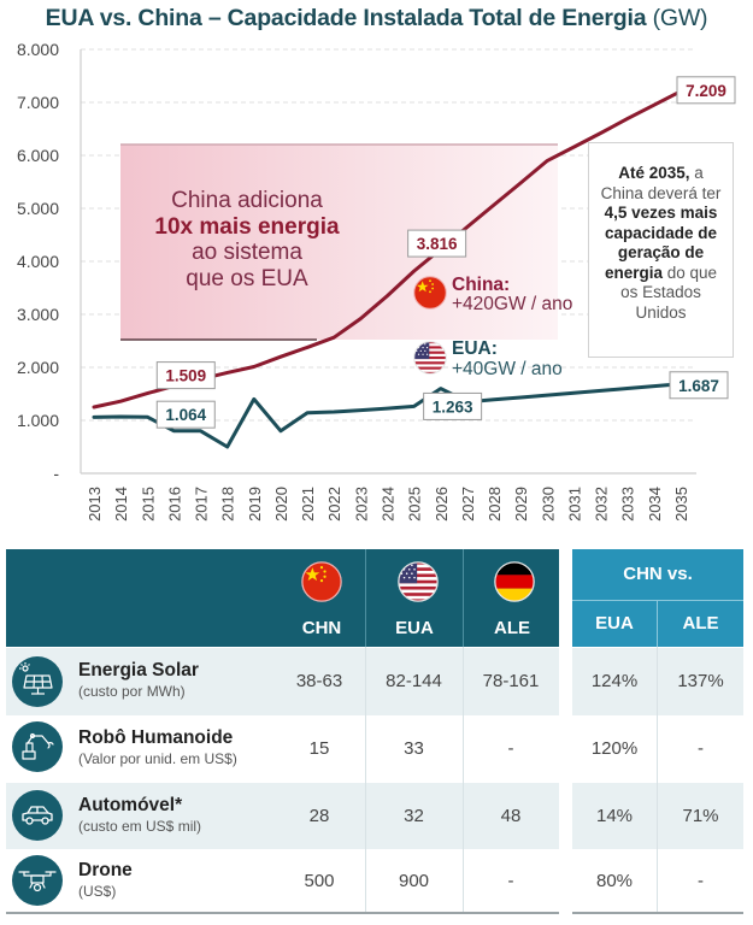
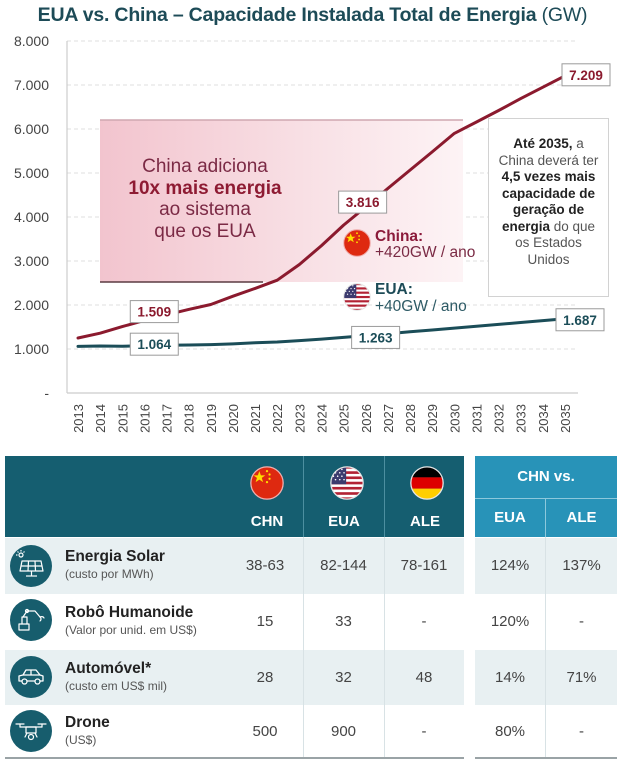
EUA/2016: 800 -> 1100
EUA/2017: 800 -> 1100
EUA/2018: 500 -> 1100
EUA/2019: 1400 -> 1100
EUA/2020: 800 -> 1100
EUA/2026: 1600 -> 1300
